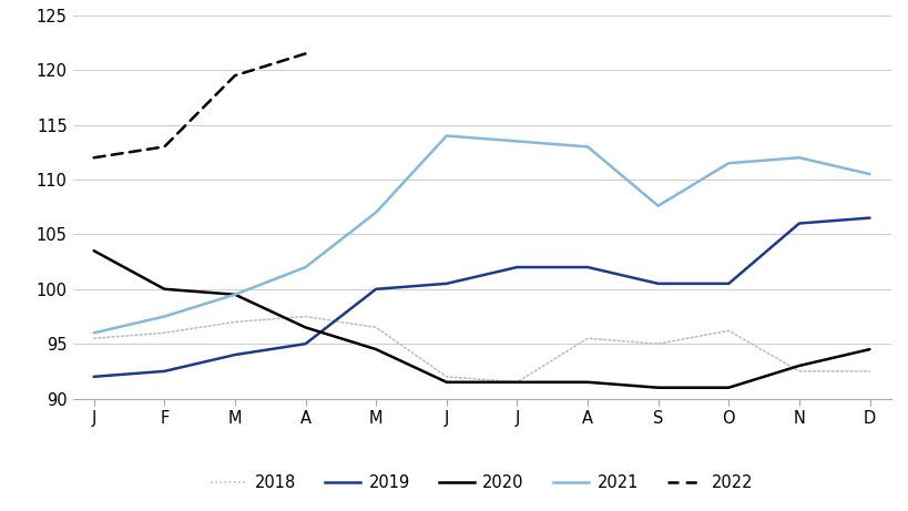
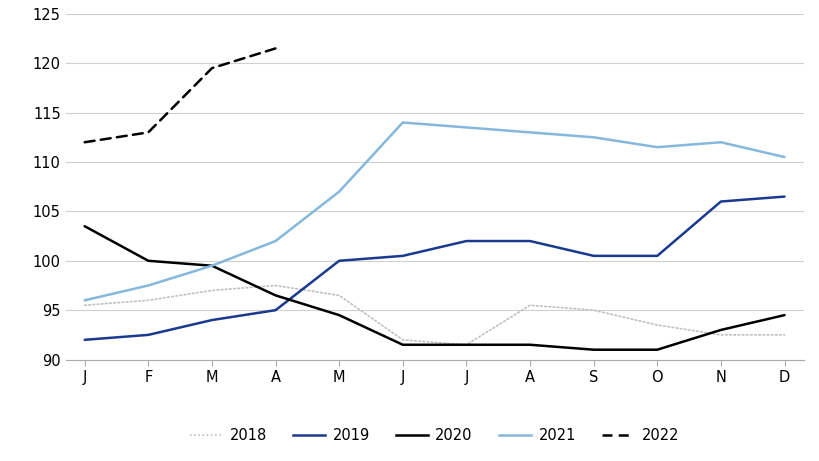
2021/S: 107.6 -> 112.5
2018/O: 96.2 -> 93.5
